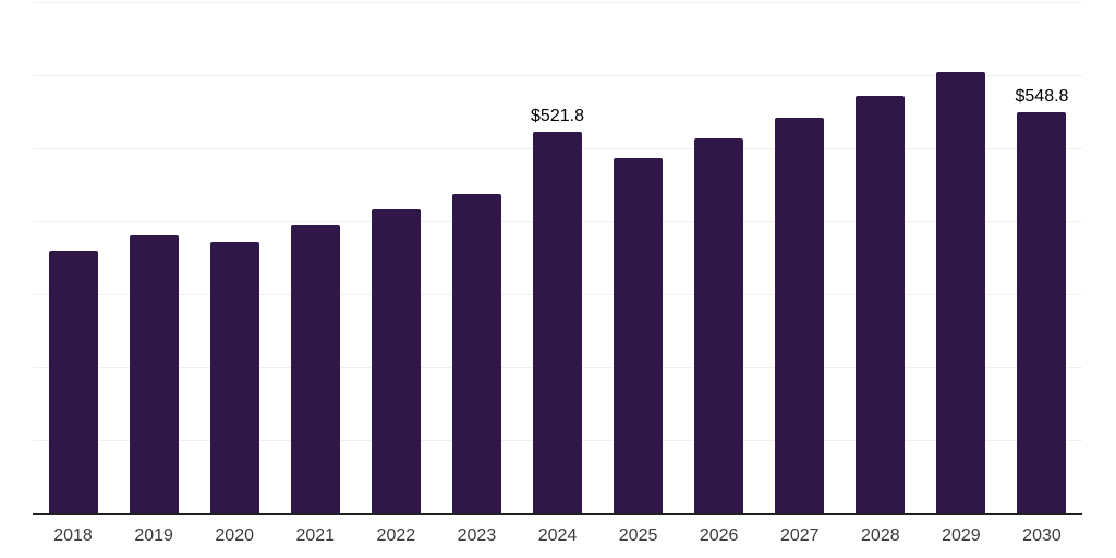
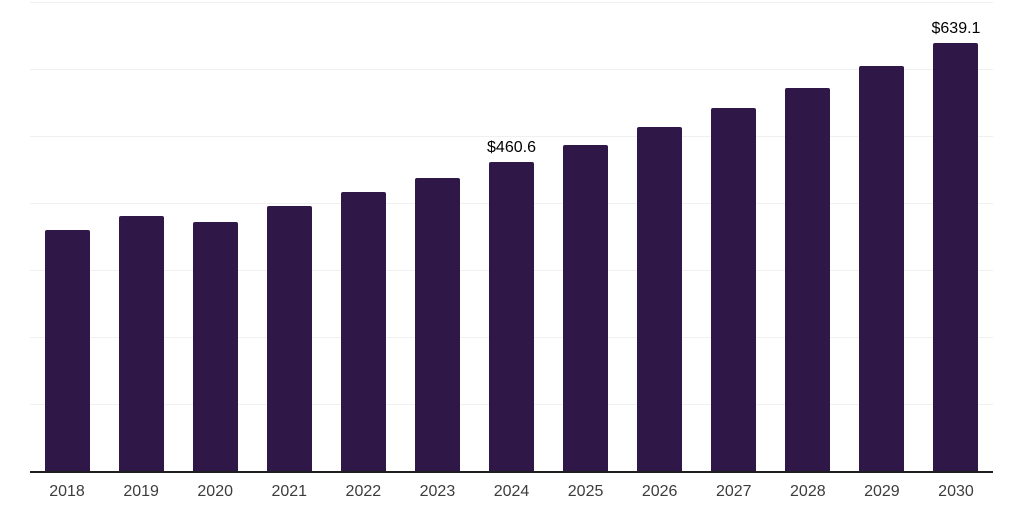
2024: $521.8 -> $460.6
2030: $548.8 -> $639.1
